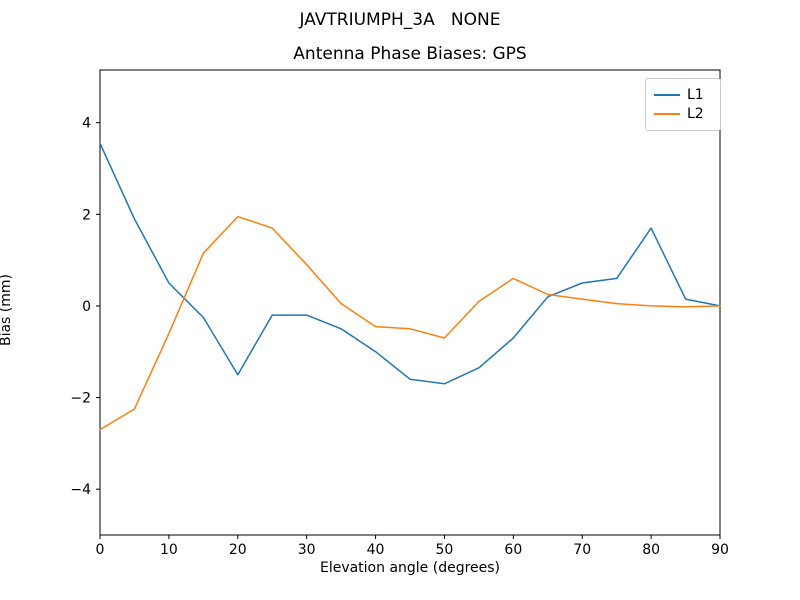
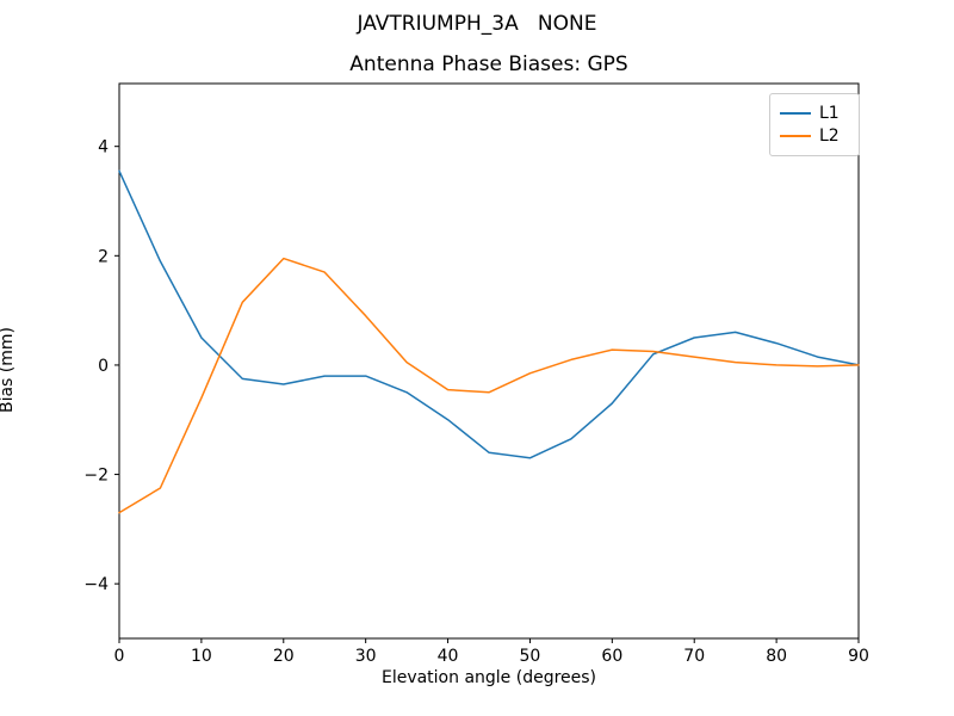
L1/20: -1.5 -> -0.3
L2/50: -0.7 -> -0.1
L2/60: 0.6 -> 0.3
L1/80: 1.7 -> 0.4
